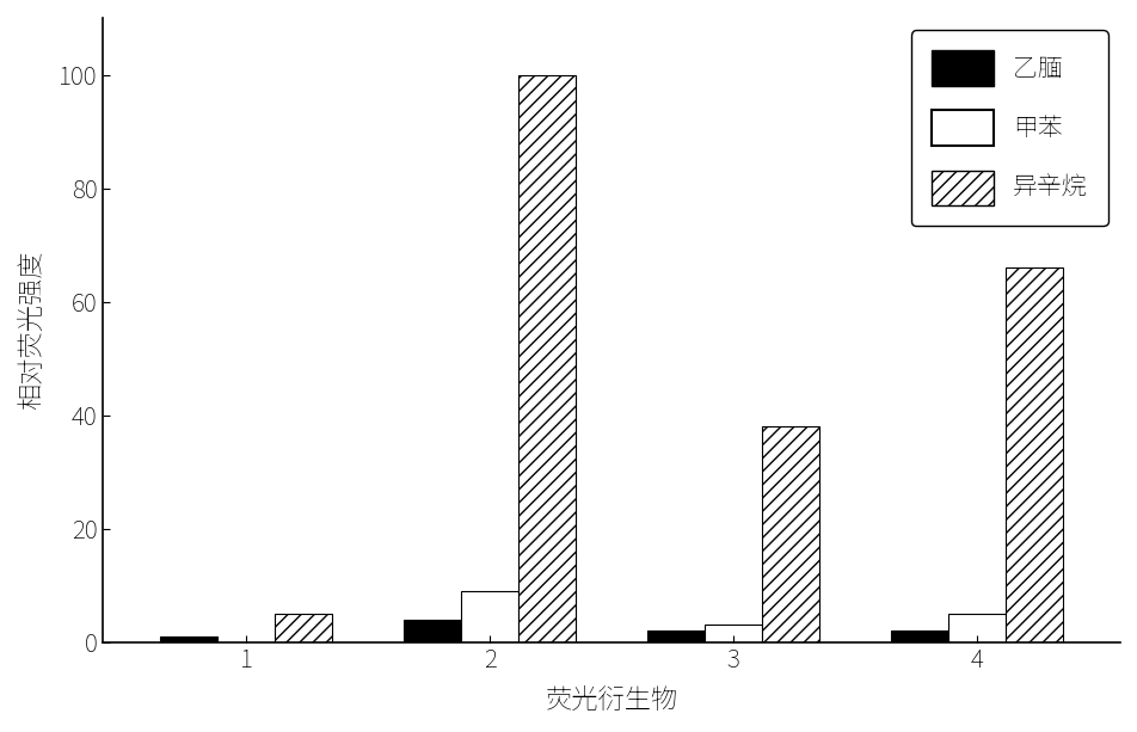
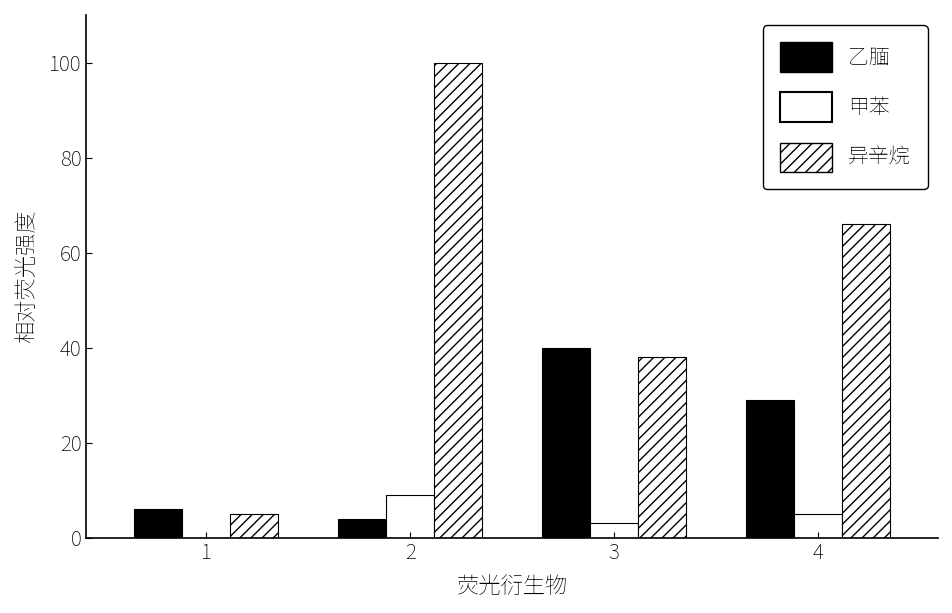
乙腼/1: 1 -> 6
乙腼/3: 2 -> 40
乙腼/4: 2 -> 29
